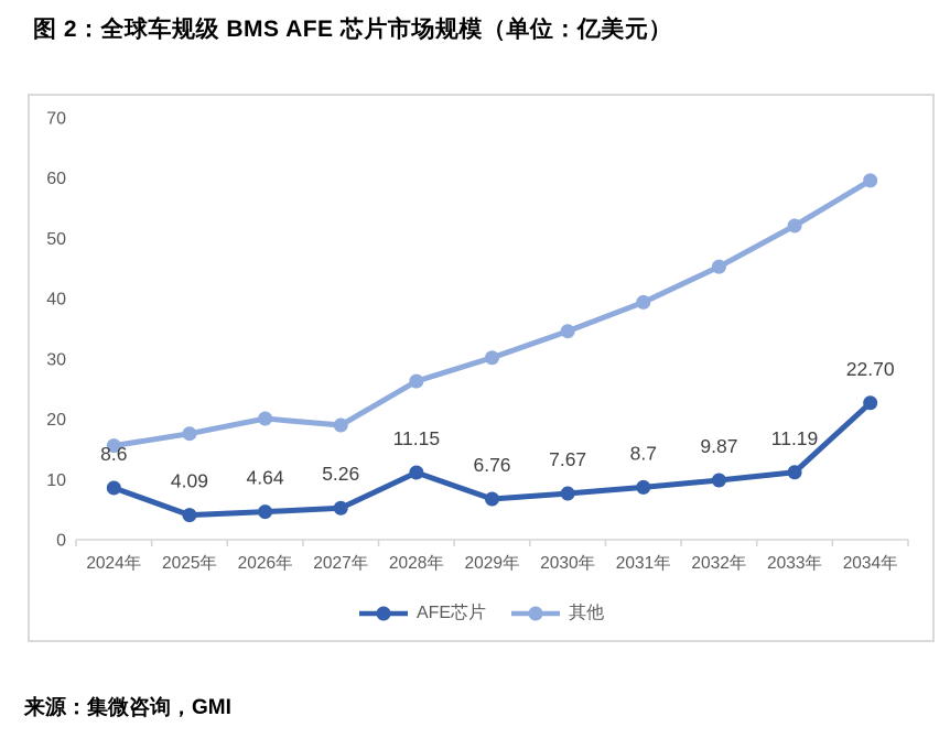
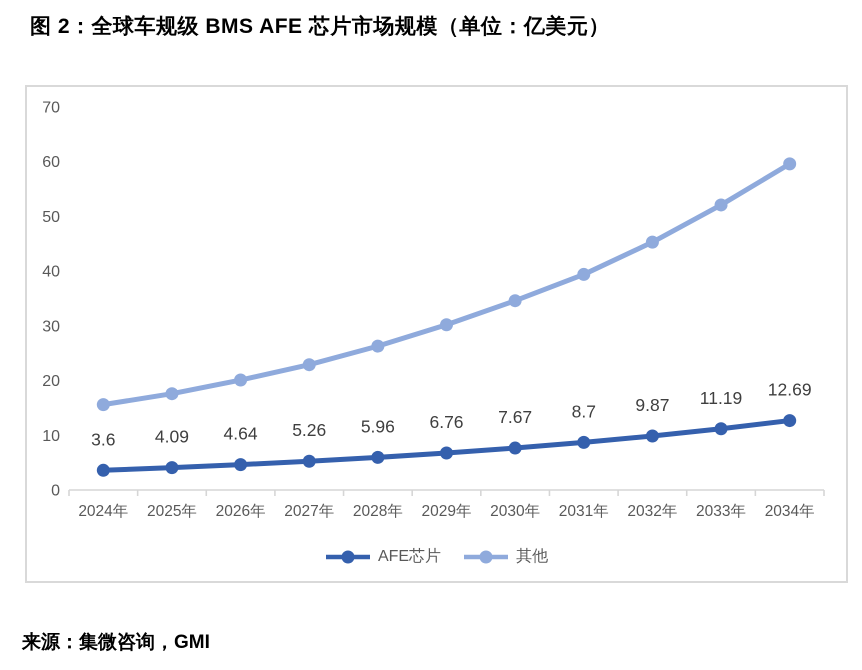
AFE芯片/2024年: 8.6 -> 3.6
其他/2027年: 19 -> 23
AFE芯片/2028年: 11.15 -> 5.96
AFE芯片/2034年: 22.70 -> 12.69
